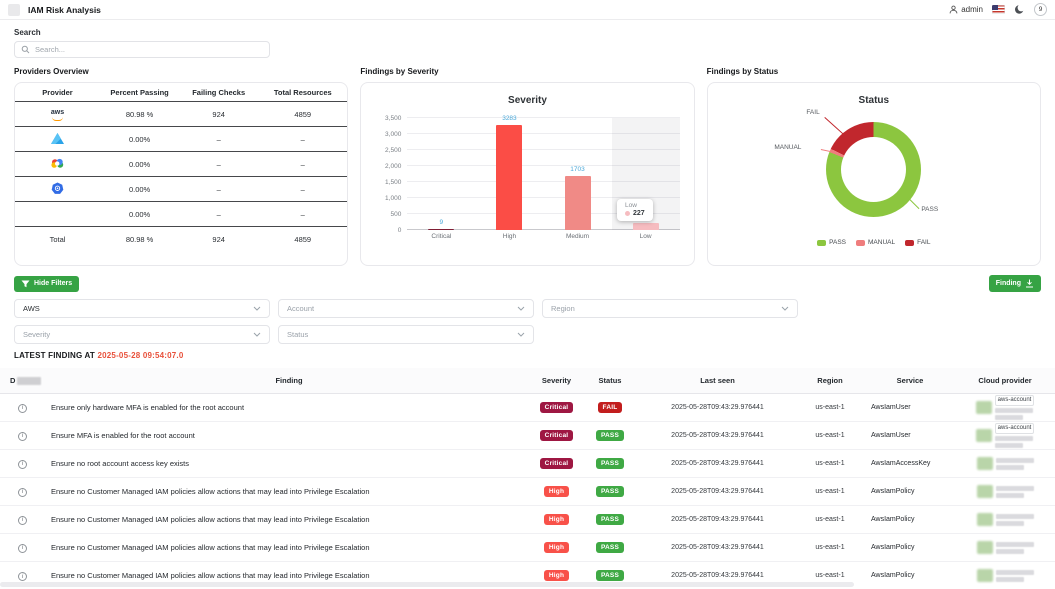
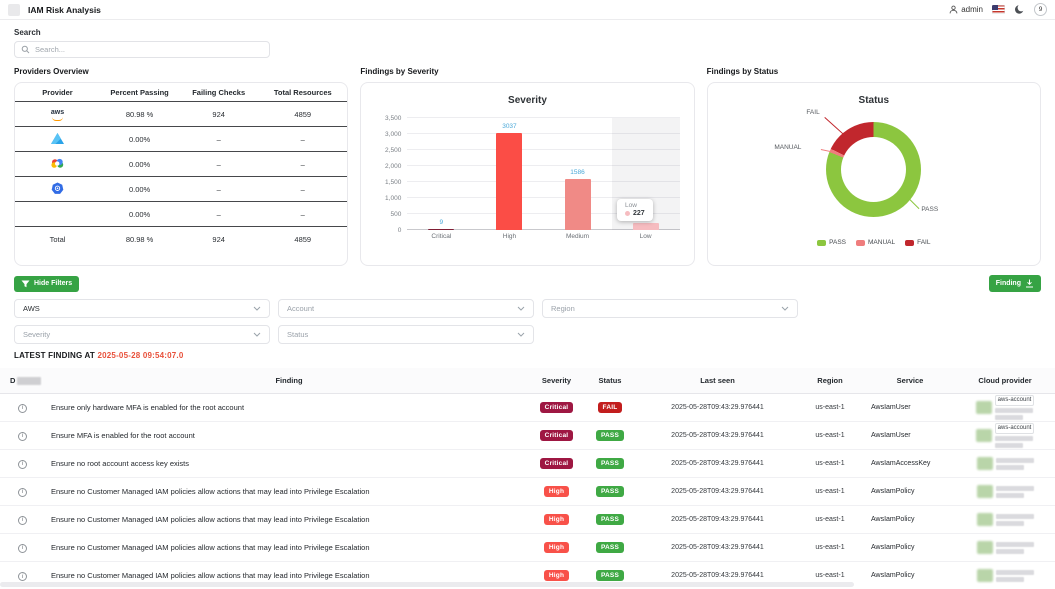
Severity/High: 3283 -> 3037
Severity/Medium: 1703 -> 1586
